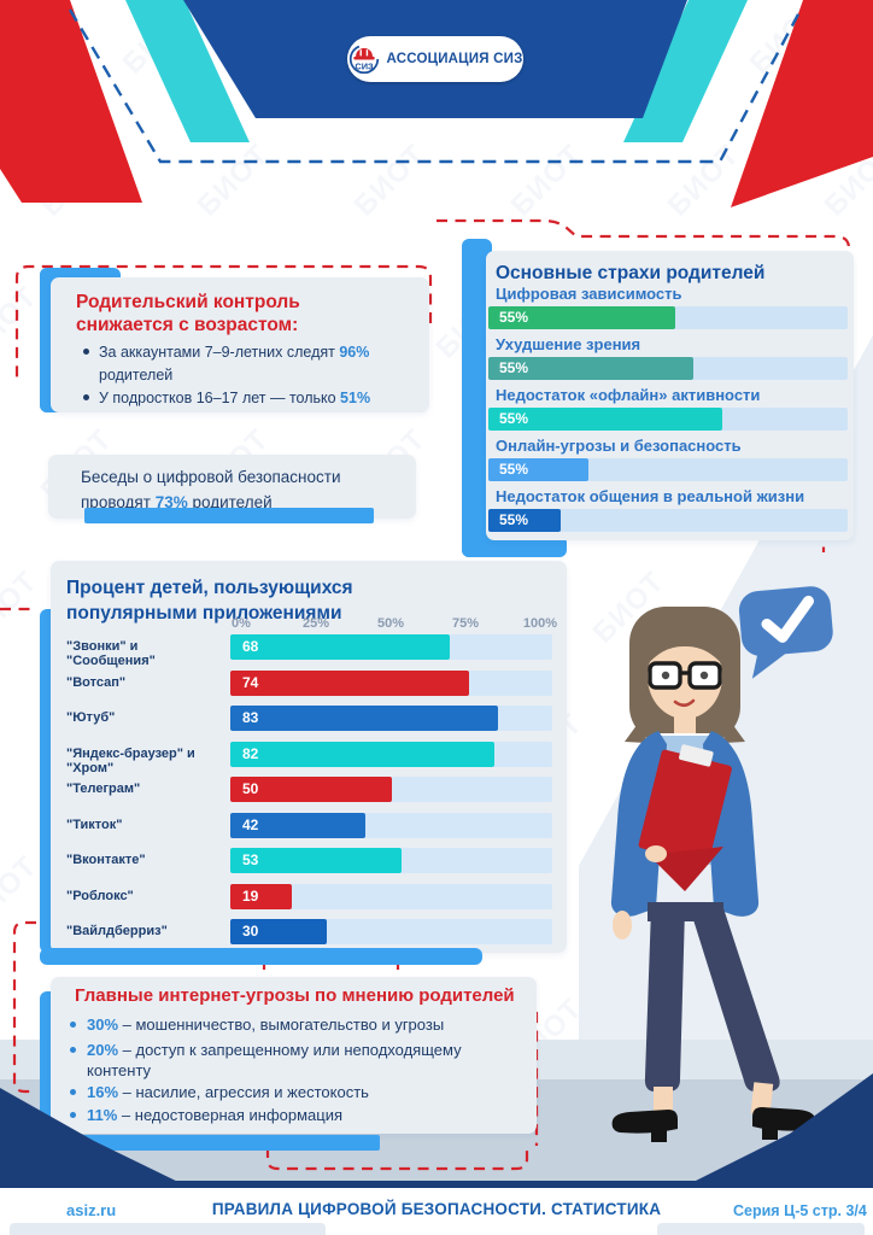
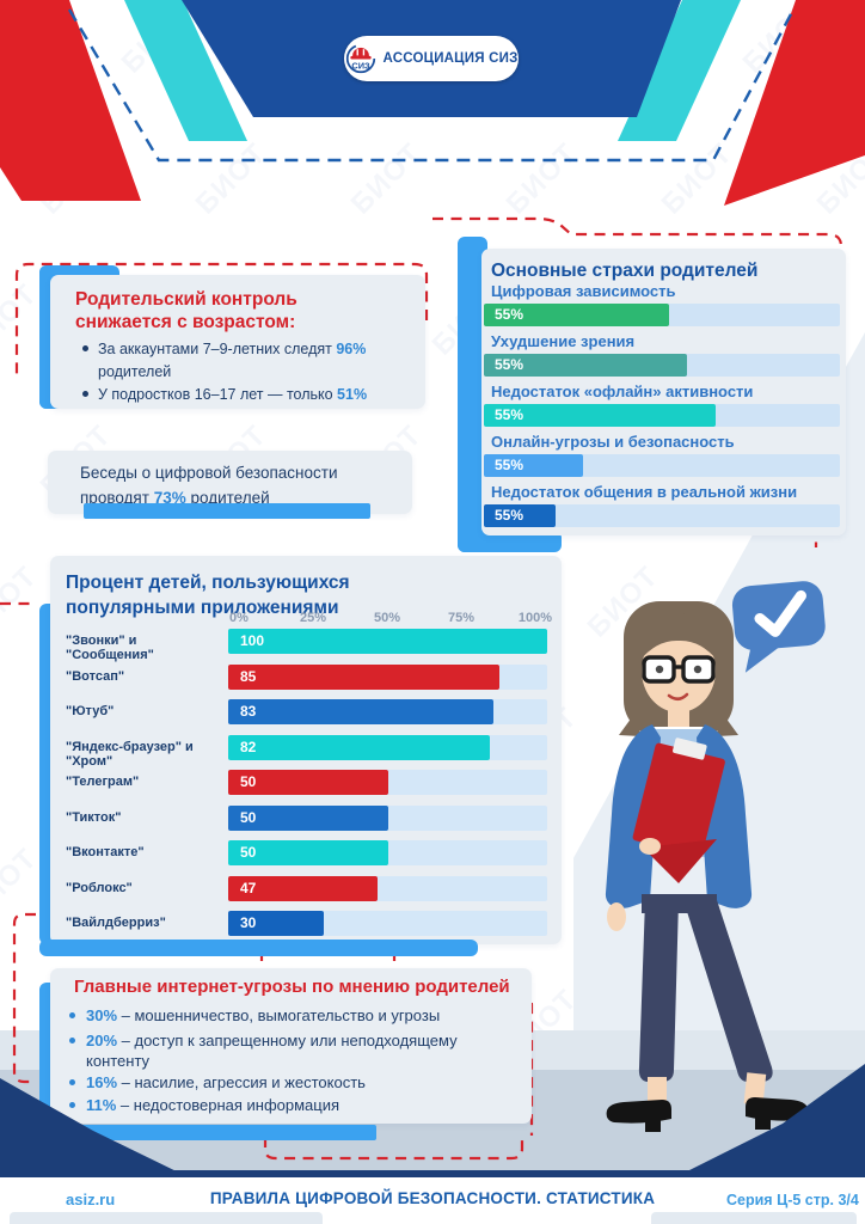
Процент детей, пользующихся популярными приложениями/"Звонки" и "Сообщения": 68 -> 100
Процент детей, пользующихся популярными приложениями/"Вотсап": 74 -> 85
Процент детей, пользующихся популярными приложениями/"Тикток": 42 -> 50
Процент детей, пользующихся популярными приложениями/"Вконтакте": 53 -> 50
Процент детей, пользующихся популярными приложениями/"Роблокс": 19 -> 47
